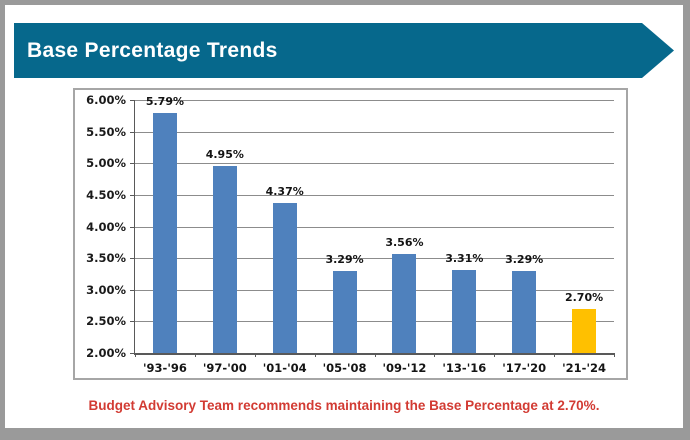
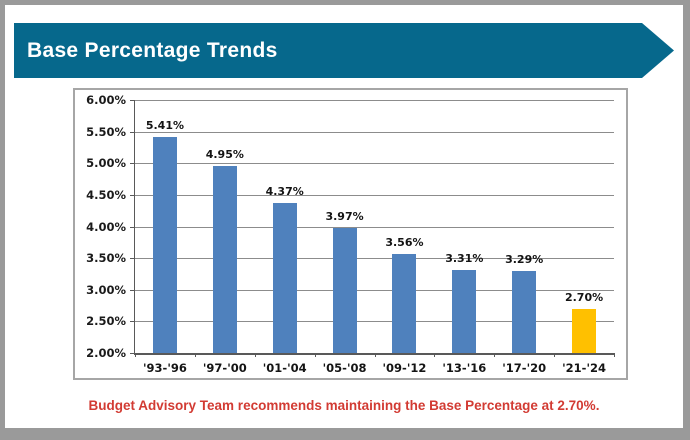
'93-'96: 5.79% -> 5.41%
'05-'08: 3.29% -> 3.97%
